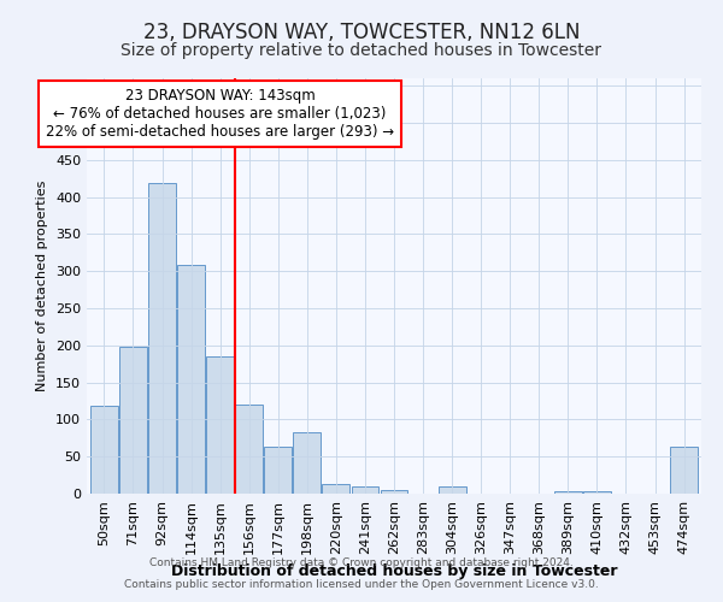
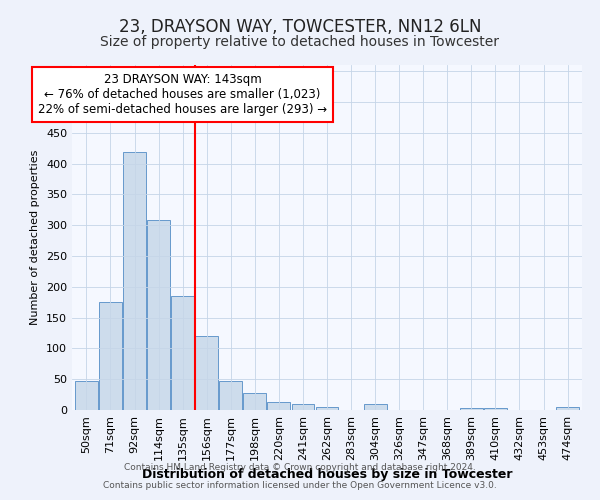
50sqm: 118 -> 47
71sqm: 198 -> 175
177sqm: 64 -> 47
198sqm: 82 -> 27
474sqm: 64 -> 5
